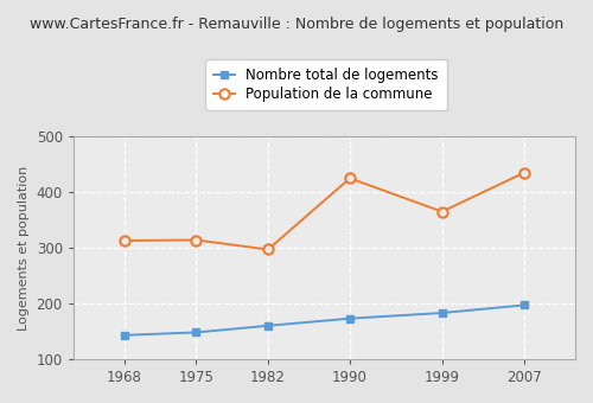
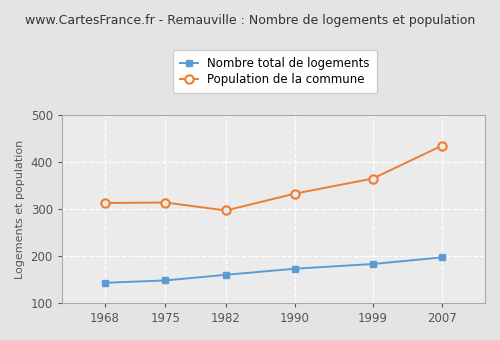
Population de la commune/1990: 425 -> 333
